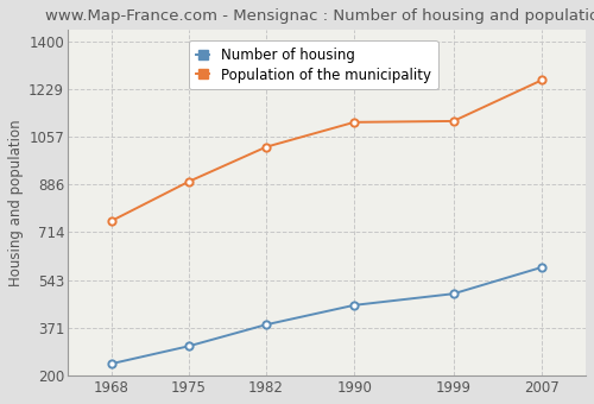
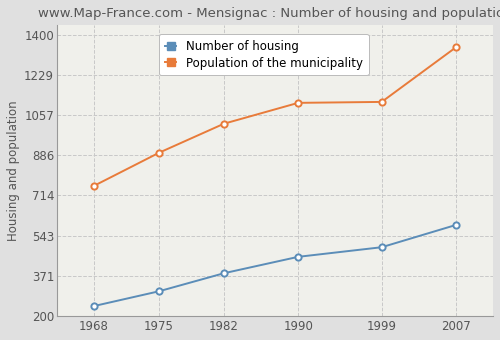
Population of the municipality/2007: 1260 -> 1346
